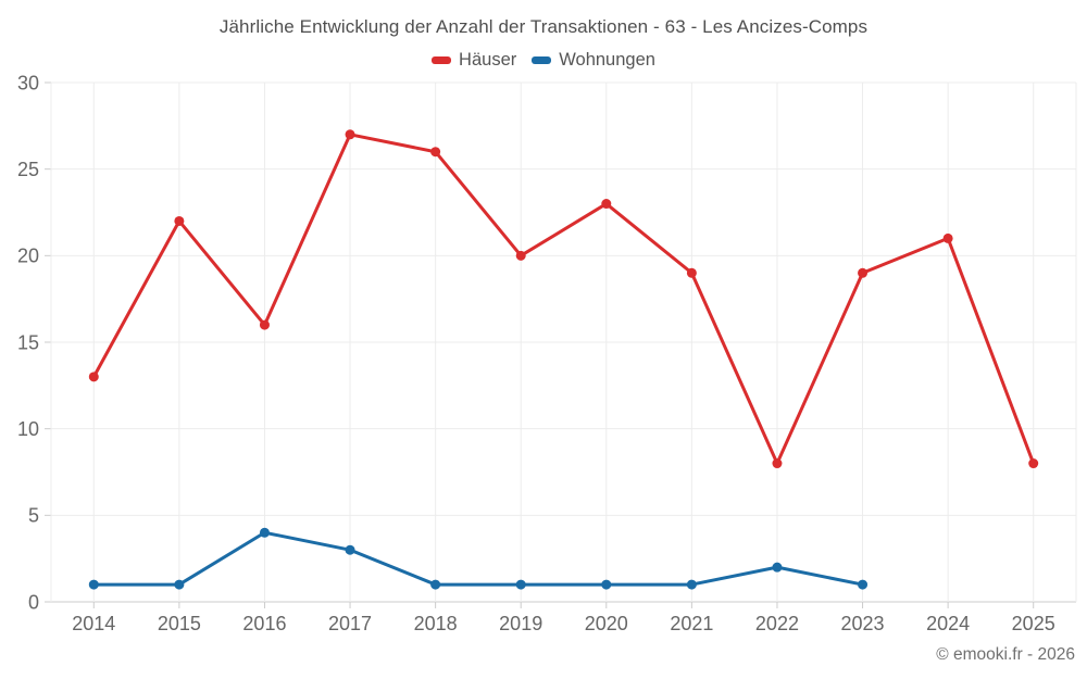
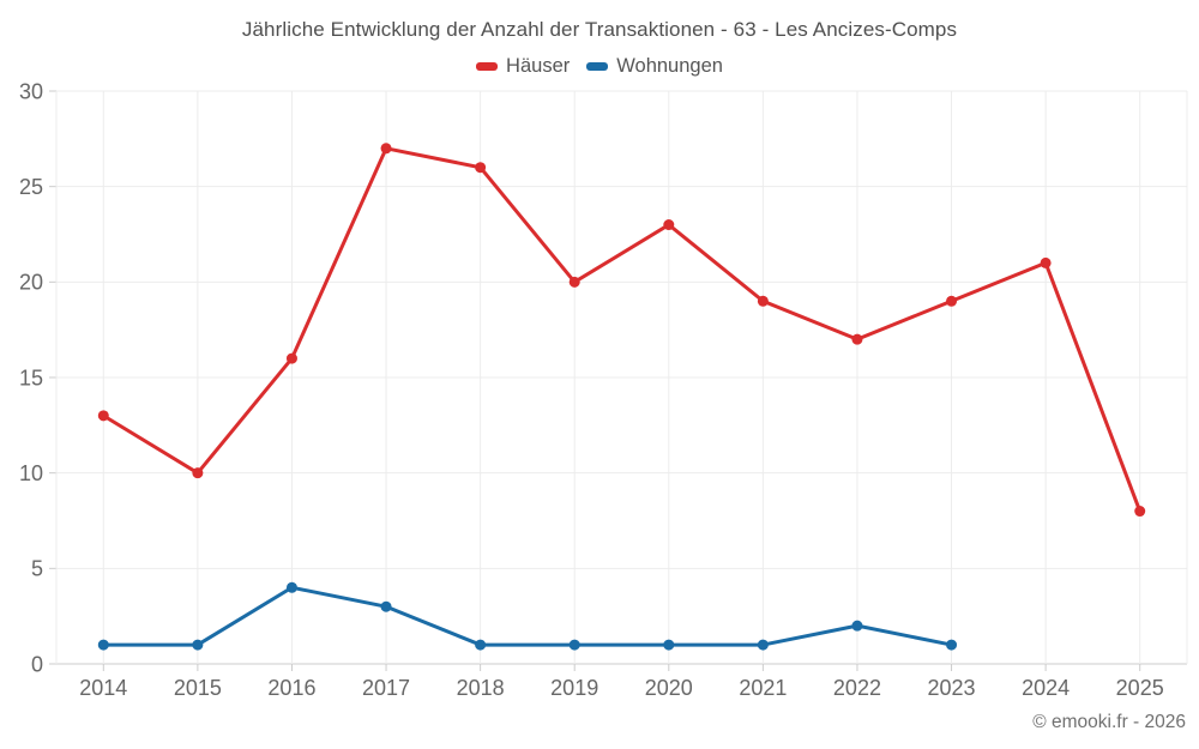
Häuser/2015: 22 -> 10
Häuser/2022: 8 -> 17
